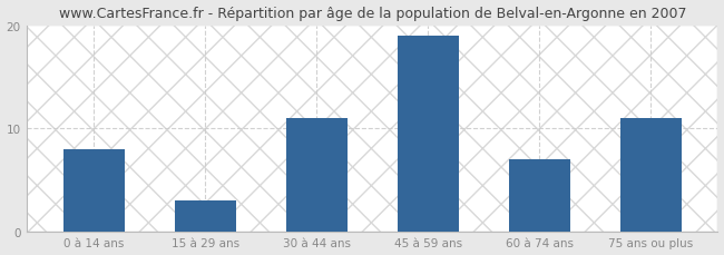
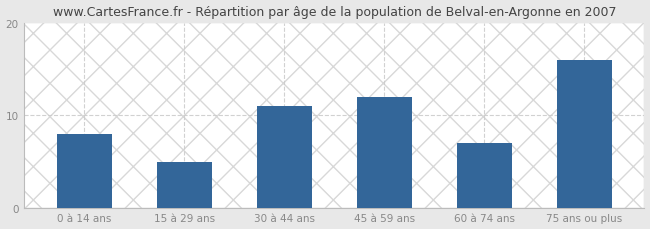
15 à 29 ans: 3 -> 5
45 à 59 ans: 19 -> 12
75 ans ou plus: 11 -> 16
